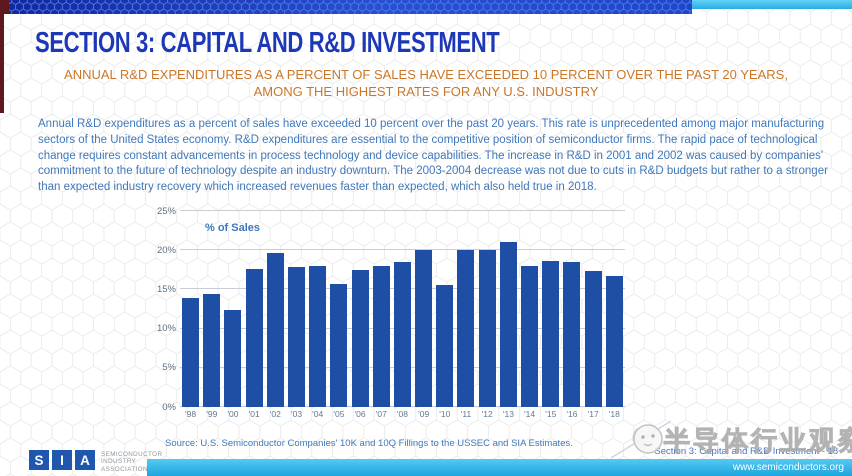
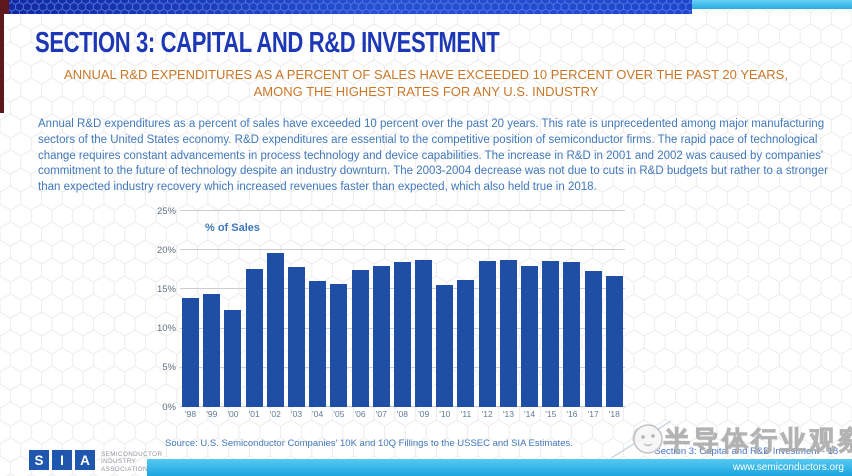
'04: 18% -> 16%
'09: 20% -> 19%
'11: 20% -> 16%
'12: 20% -> 19%
'13: 21% -> 19%
